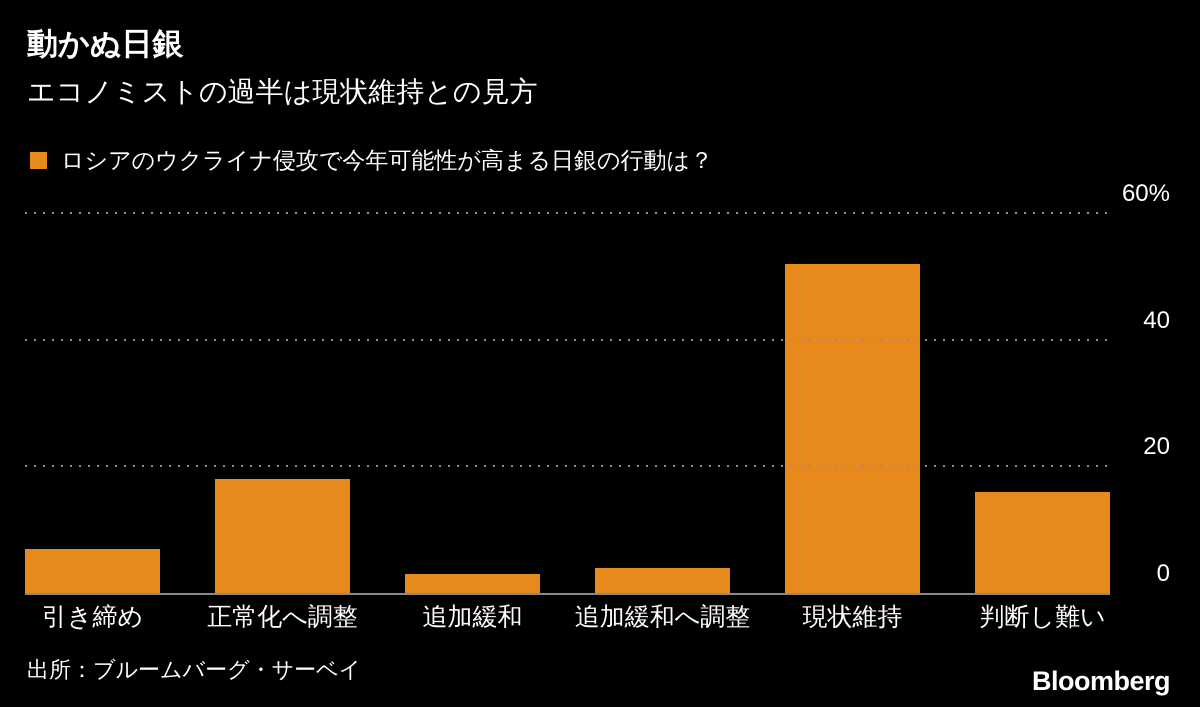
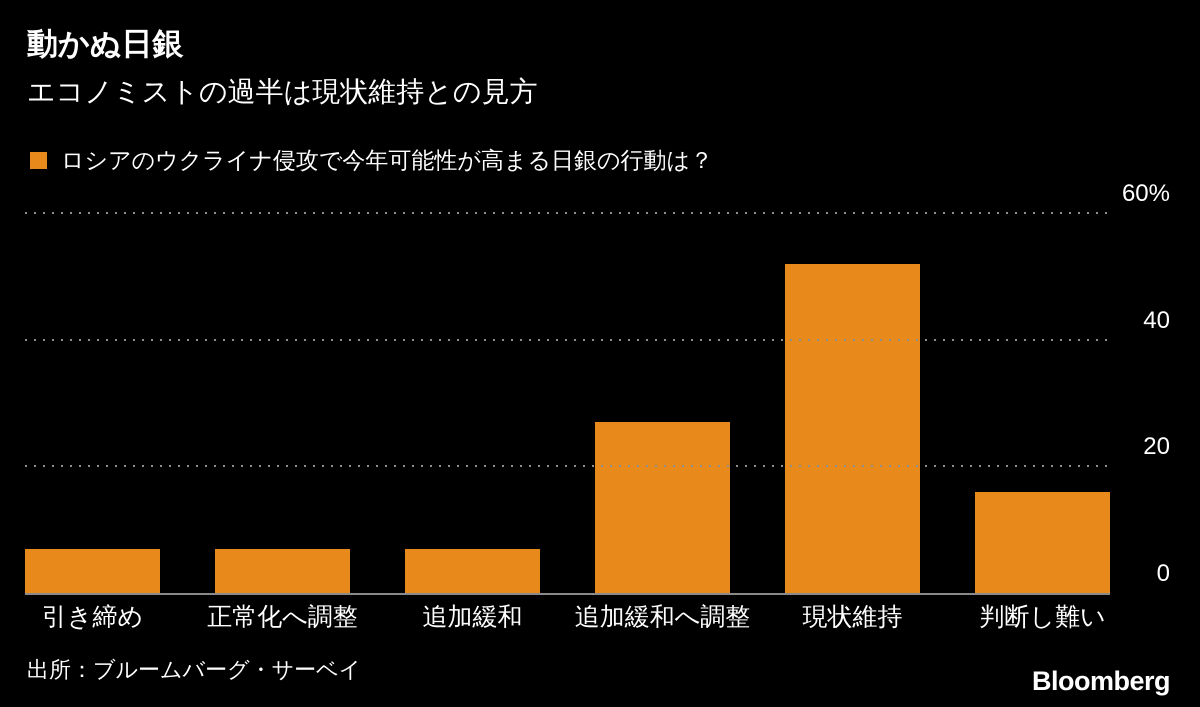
正常化へ調整: 18% -> 7%
追加緩和: 3% -> 7%
追加緩和へ調整: 4% -> 27%
